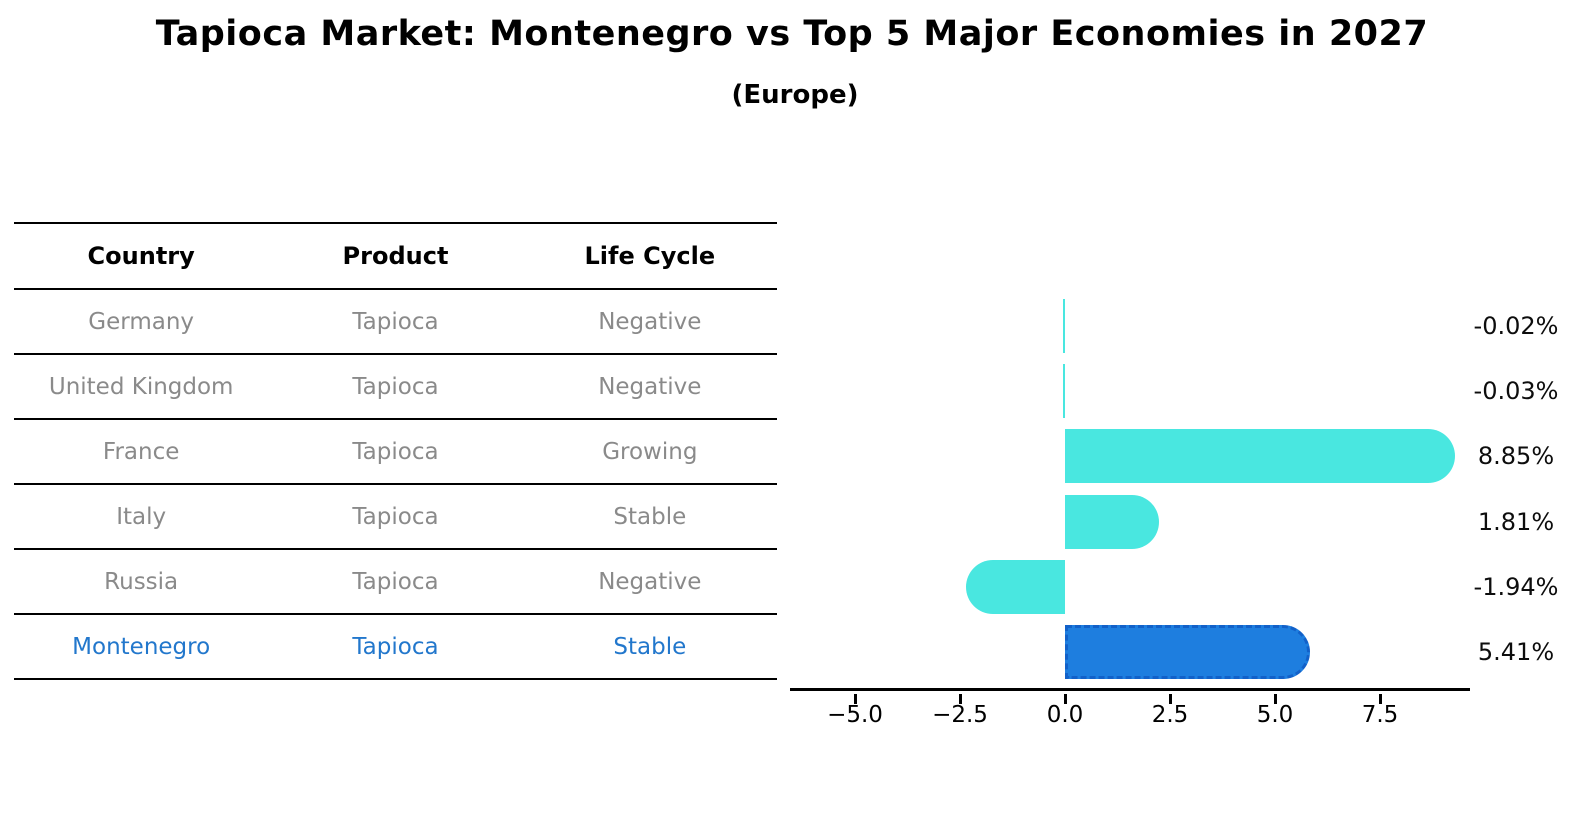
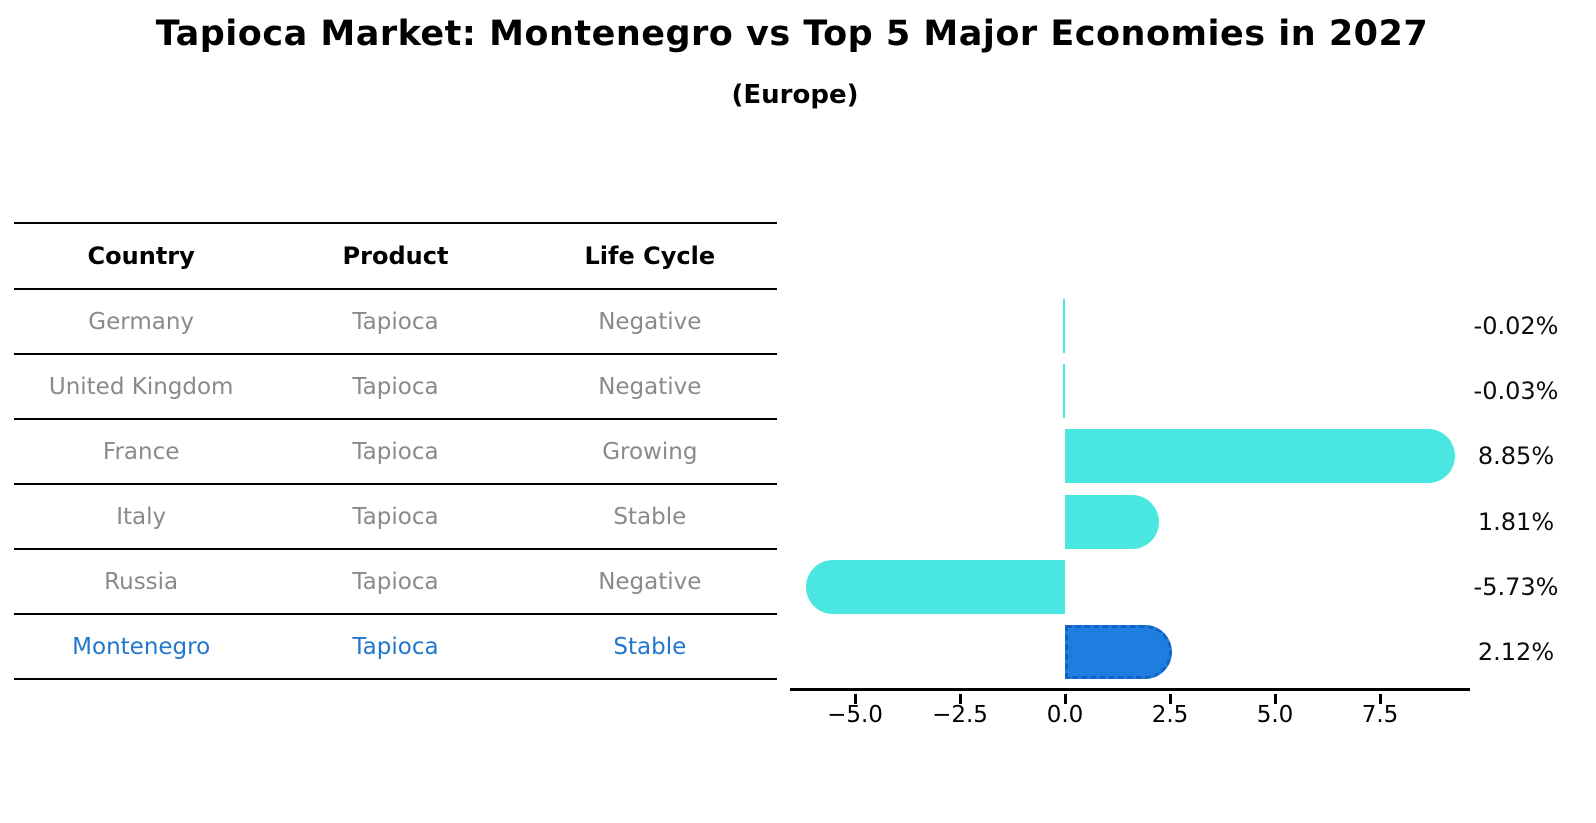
Russia: -1.94% -> -5.73%
Montenegro: 5.41% -> 2.12%
